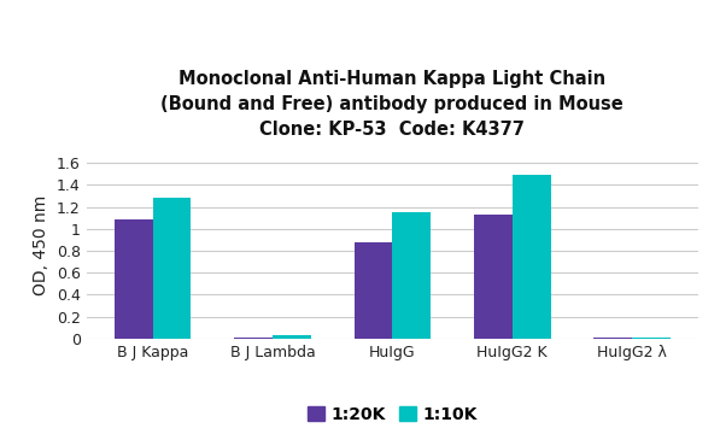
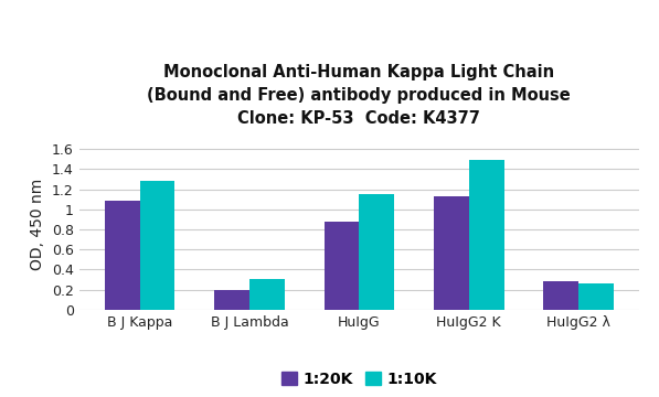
1:20K/B J Lambda: 0.01 -> 0.20
1:10K/B J Lambda: 0.04 -> 0.30
1:20K/HuIgG2 λ: 0.01 -> 0.28
1:10K/HuIgG2 λ: 0.01 -> 0.26
